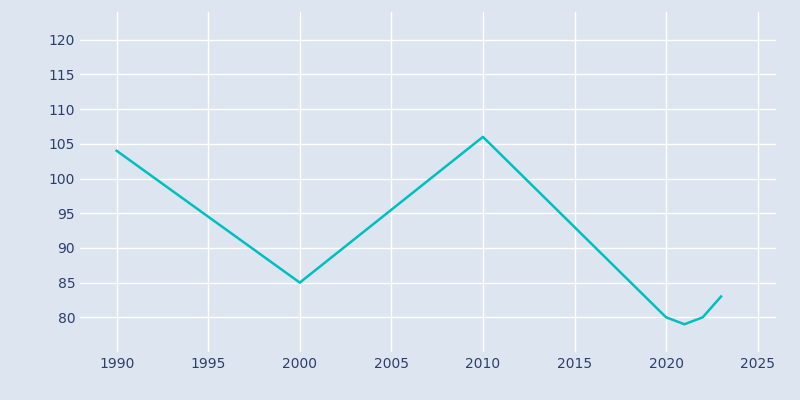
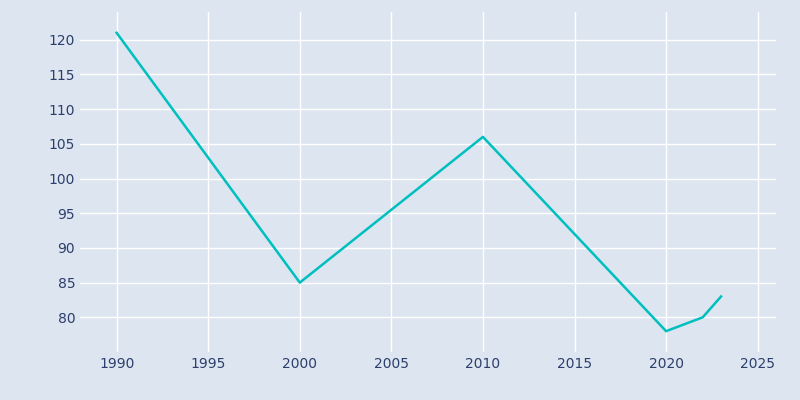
1990: 104 -> 121
2020: 80 -> 78
